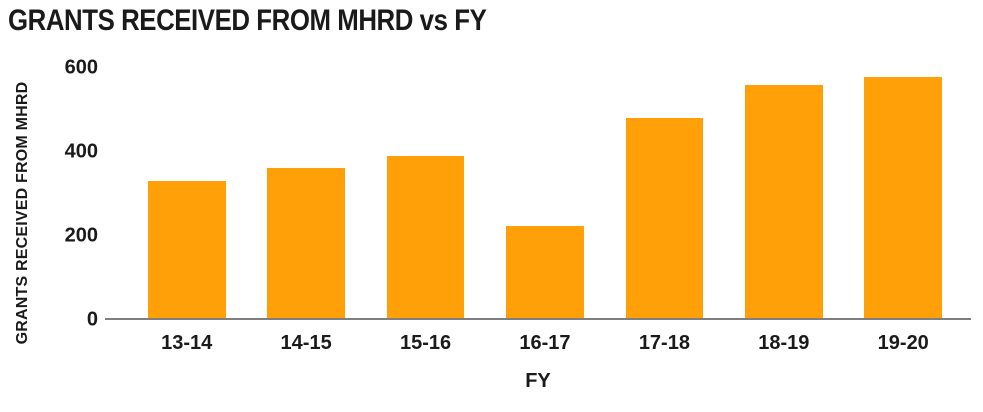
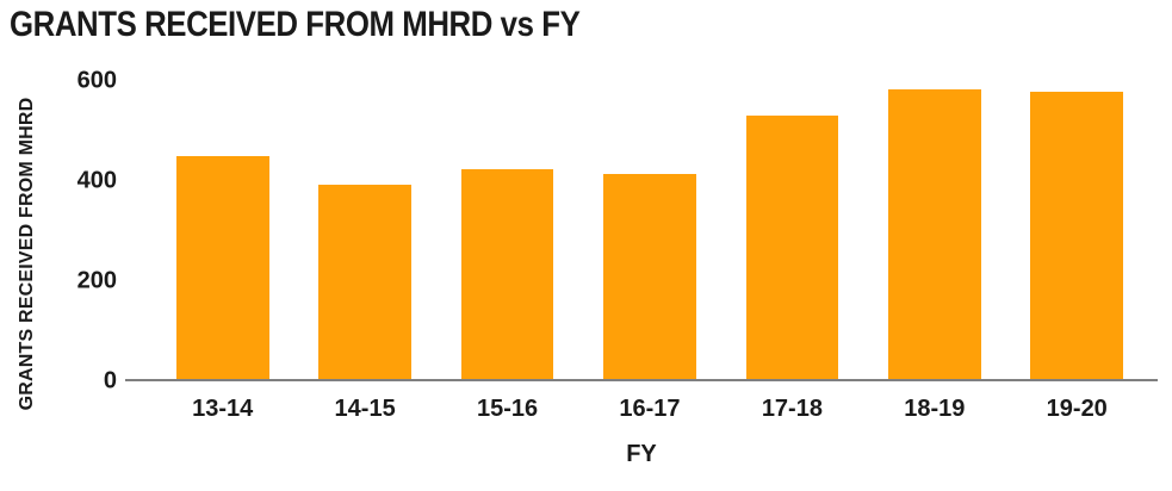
13-14: 330 -> 450
14-15: 360 -> 390
15-16: 390 -> 420
16-17: 220 -> 410
17-18: 480 -> 530
18-19: 560 -> 580
